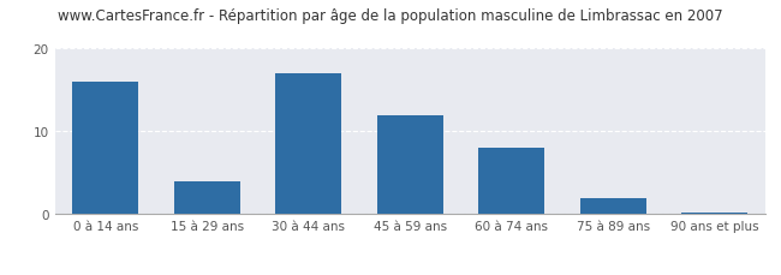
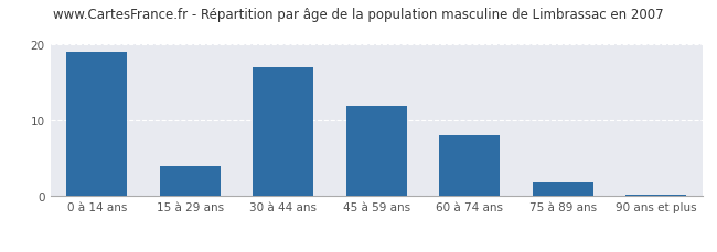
0 à 14 ans: 16.0 -> 19.0
